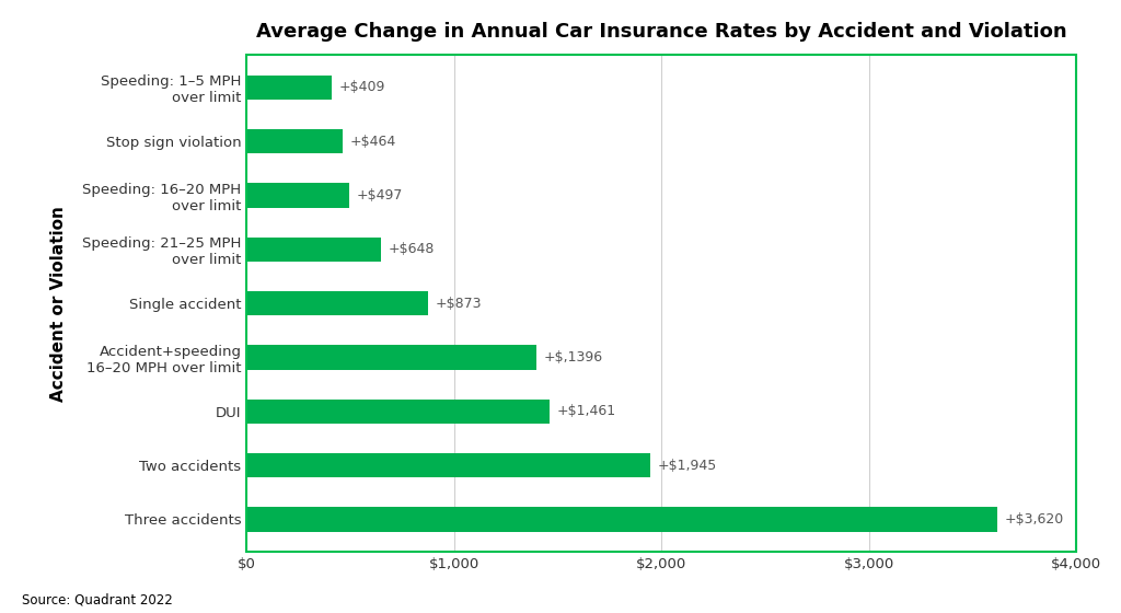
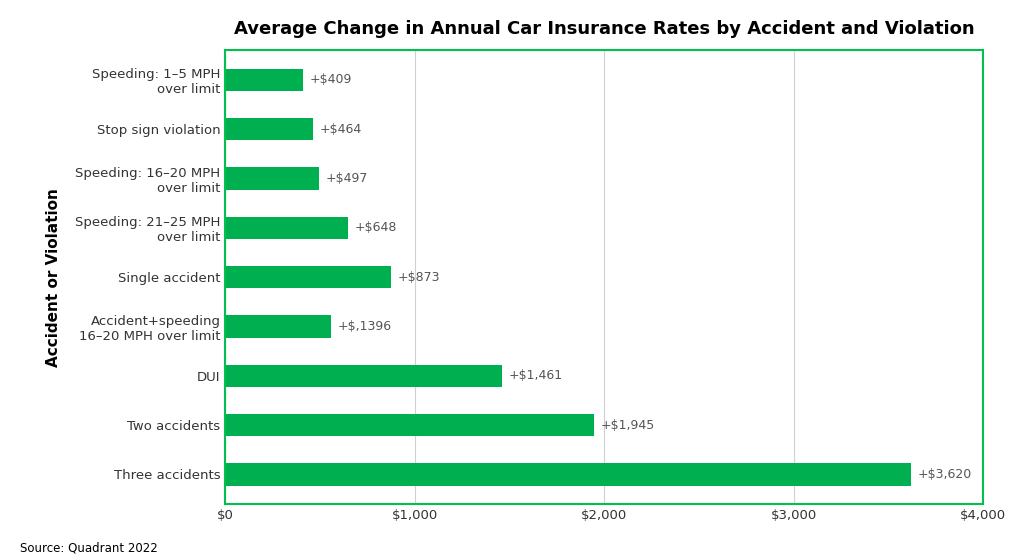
Accident+speeding 16–20 MPH over limit: $1,400 -> $560
